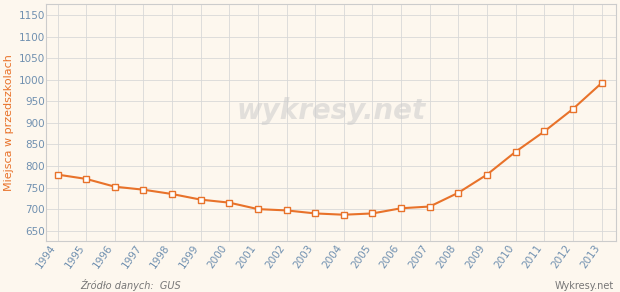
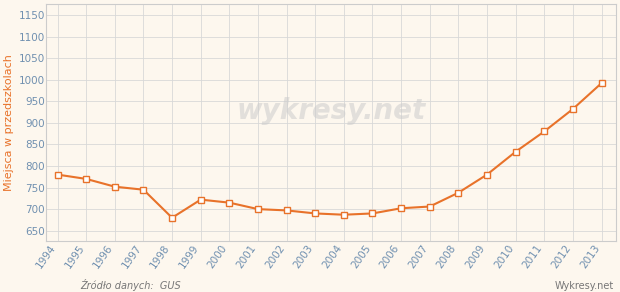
1998: 735 -> 680
